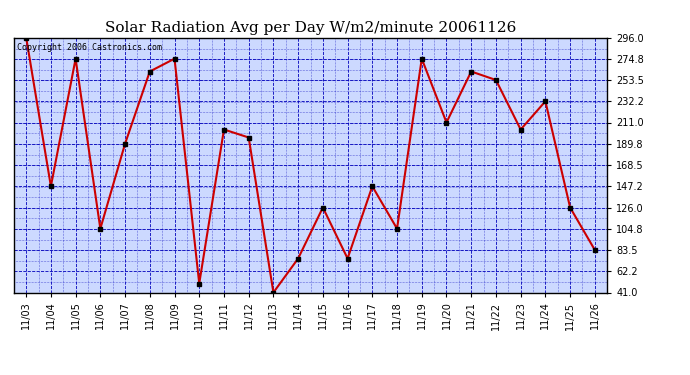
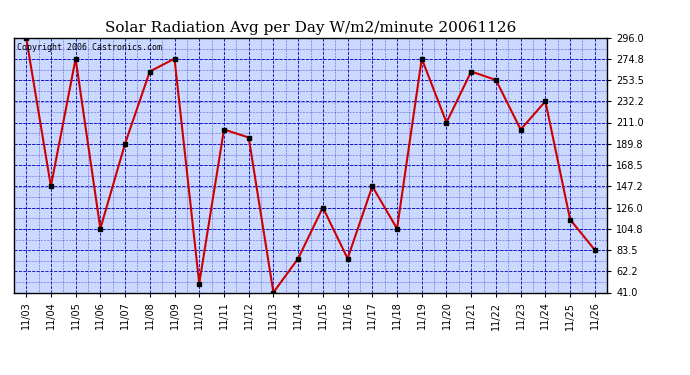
11/25: 126 -> 114
